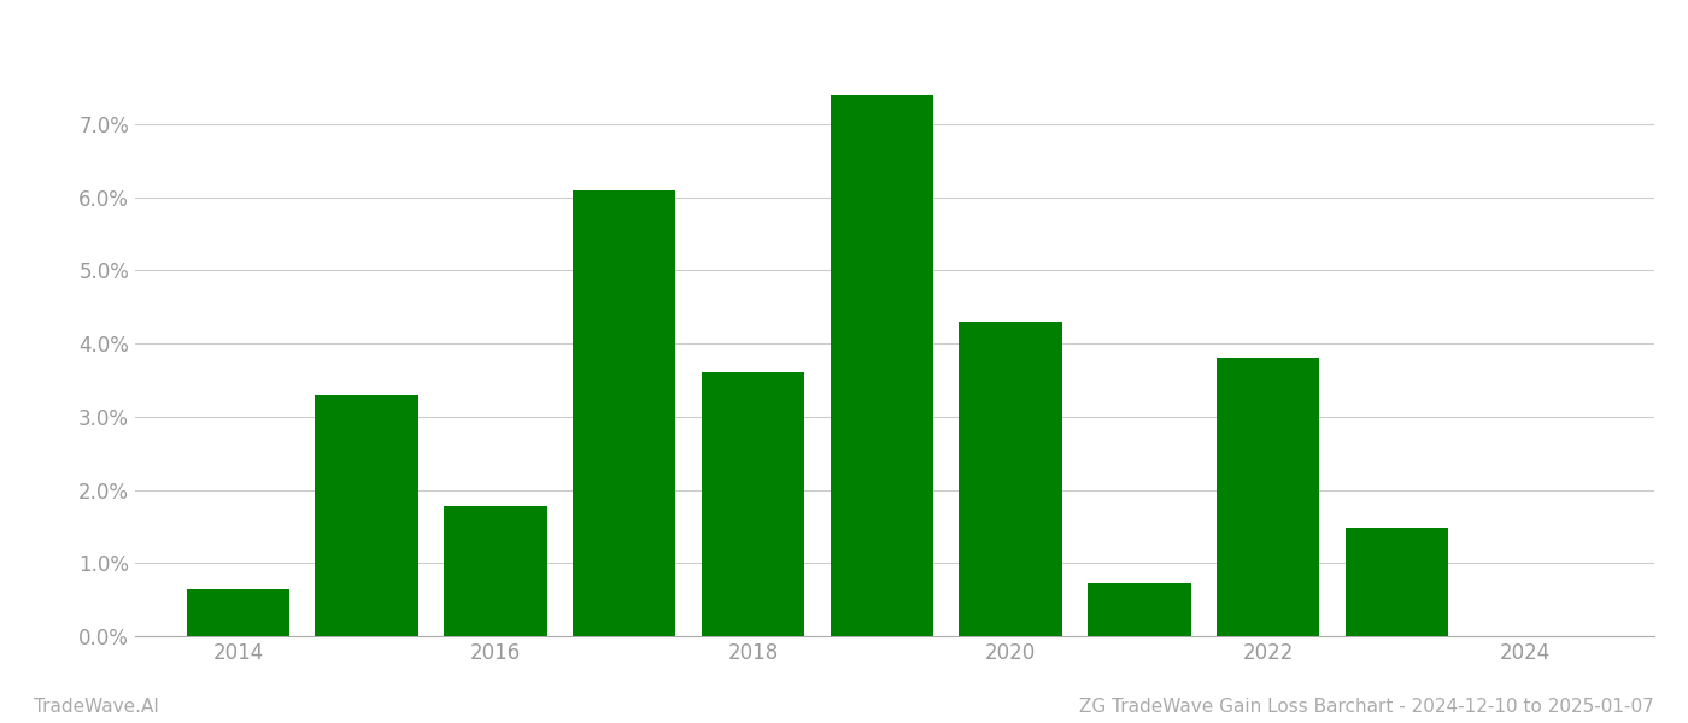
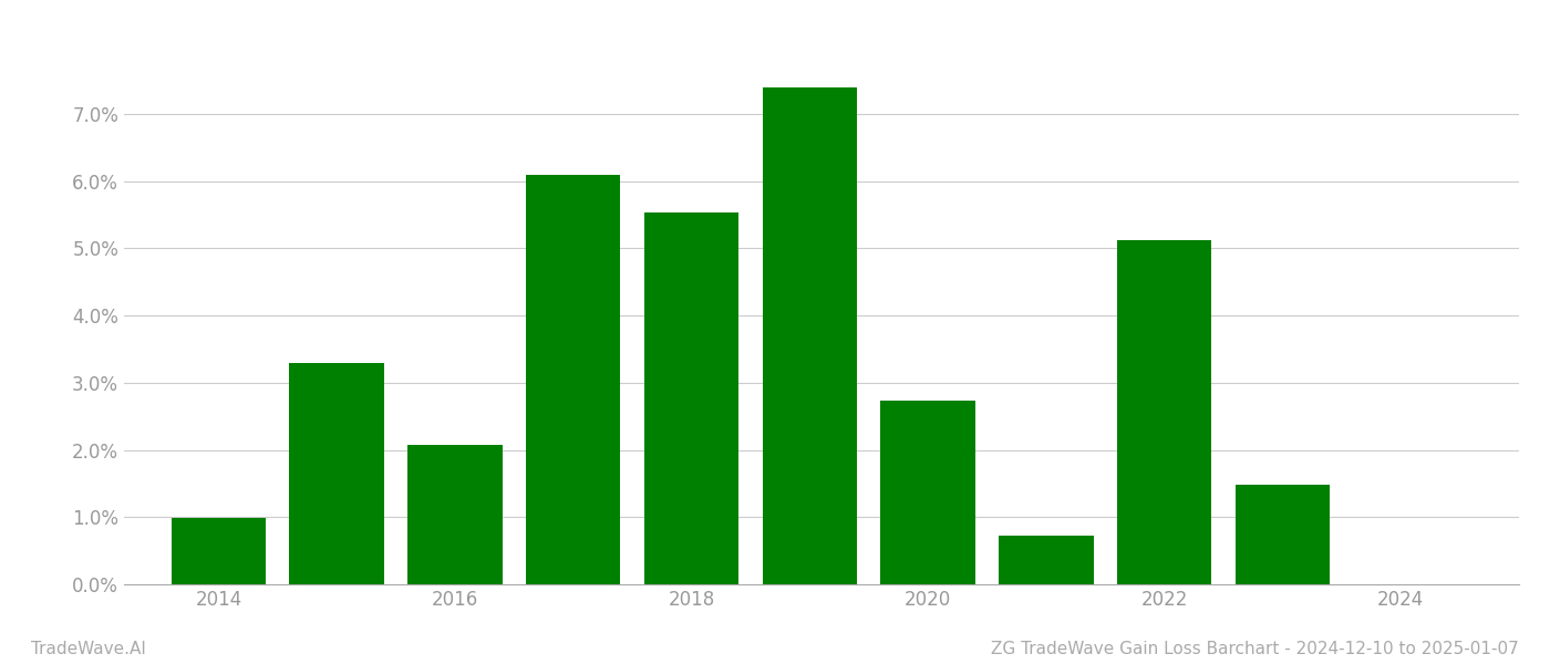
2014: 0.65% -> 0.98%
2016: 1.78% -> 2.08%
2018: 3.60% -> 5.54%
2020: 4.30% -> 2.74%
2022: 3.80% -> 5.12%
